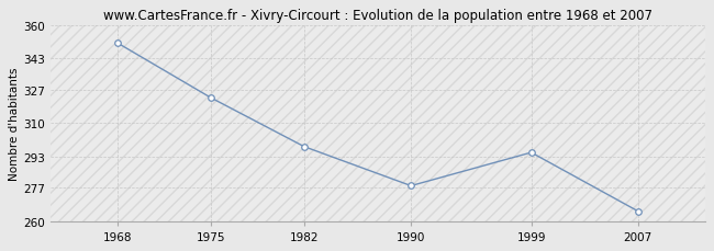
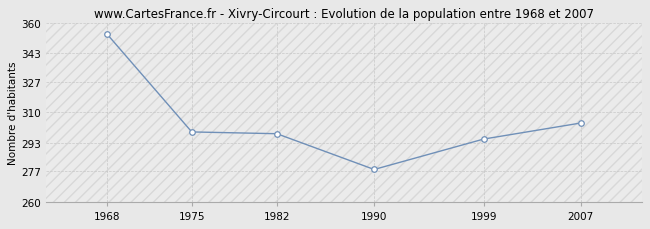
1968: 351 -> 354
1975: 323 -> 299
2007: 265 -> 304
